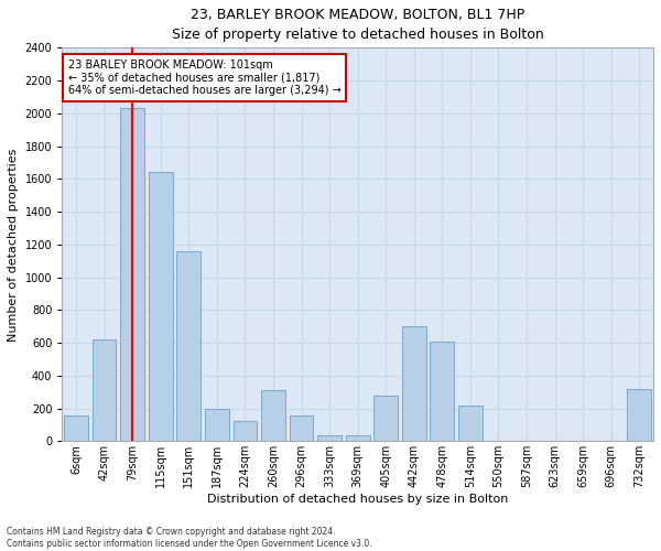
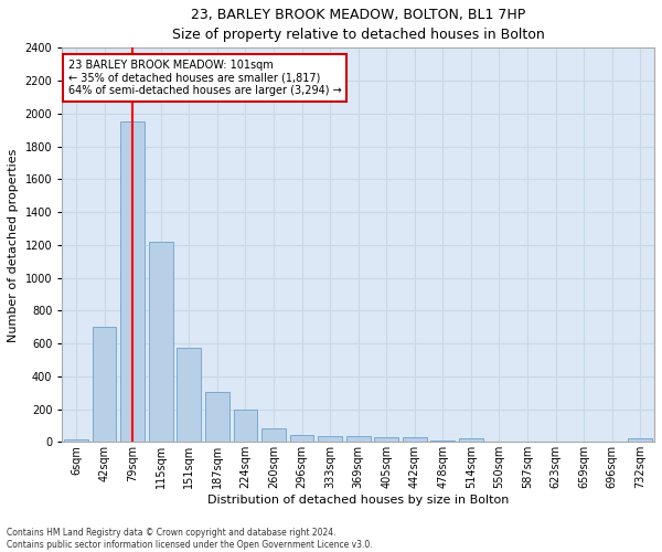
6sqm: 160 -> 20
42sqm: 620 -> 700
79sqm: 2030 -> 1950
115sqm: 1640 -> 1220
151sqm: 1160 -> 580
187sqm: 200 -> 300
224sqm: 120 -> 200
260sqm: 310 -> 80
296sqm: 160 -> 40
405sqm: 280 -> 30
442sqm: 700 -> 30
478sqm: 610 -> 10
514sqm: 220 -> 20
732sqm: 320 -> 20
